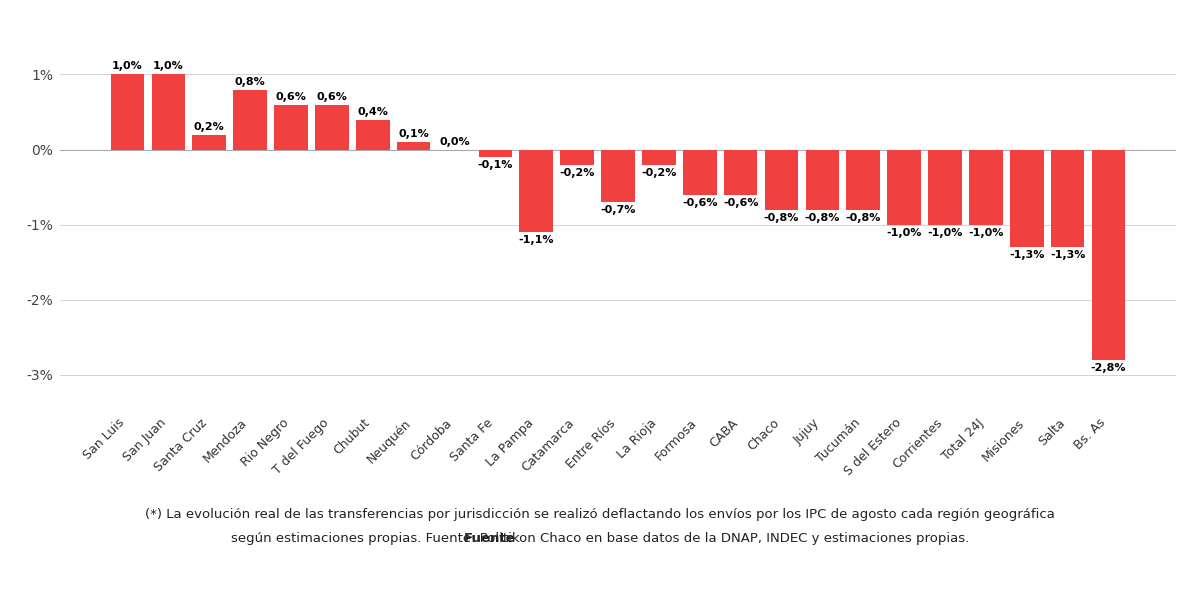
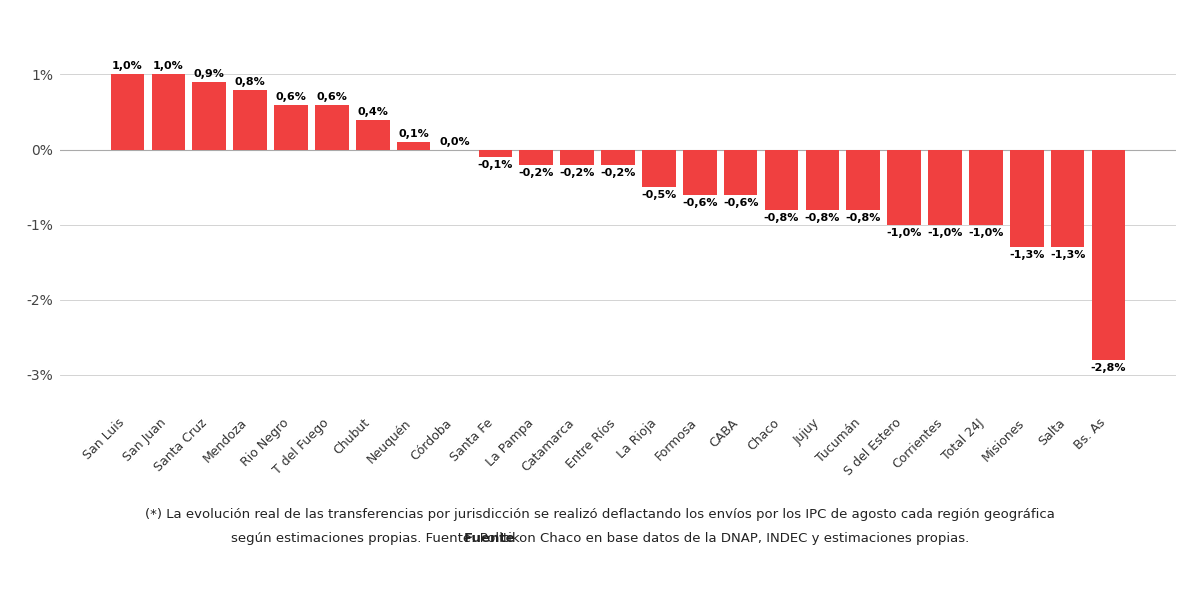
Santa Cruz: 0,2% -> 0,9%
La Pampa: -1,1% -> -0,2%
Entre Ríos: -0,7% -> -0,2%
La Rioja: -0,2% -> -0,5%
